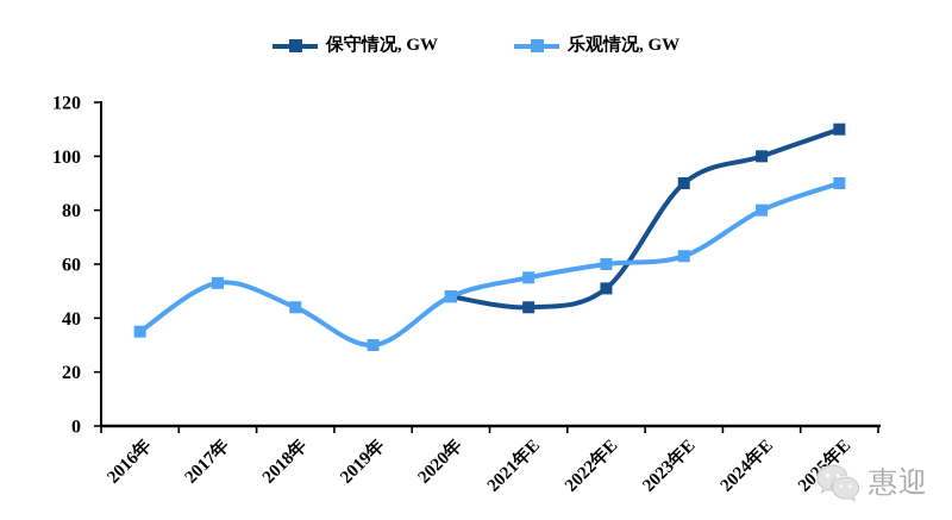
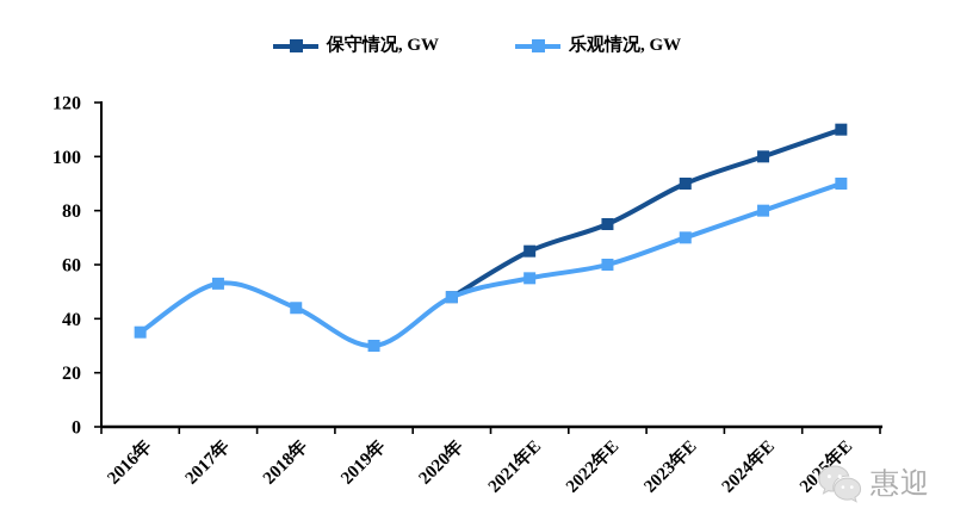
保守情况, GW/2021年E: 44 -> 65
保守情况, GW/2022年E: 51 -> 75
乐观情况, GW/2023年E: 63 -> 70
